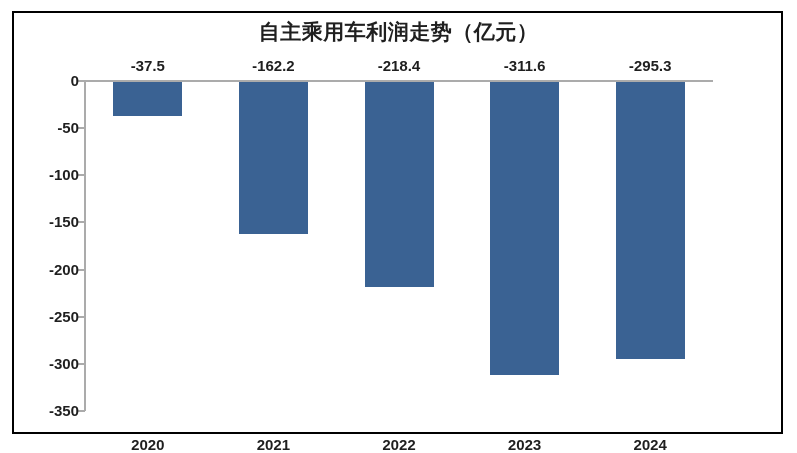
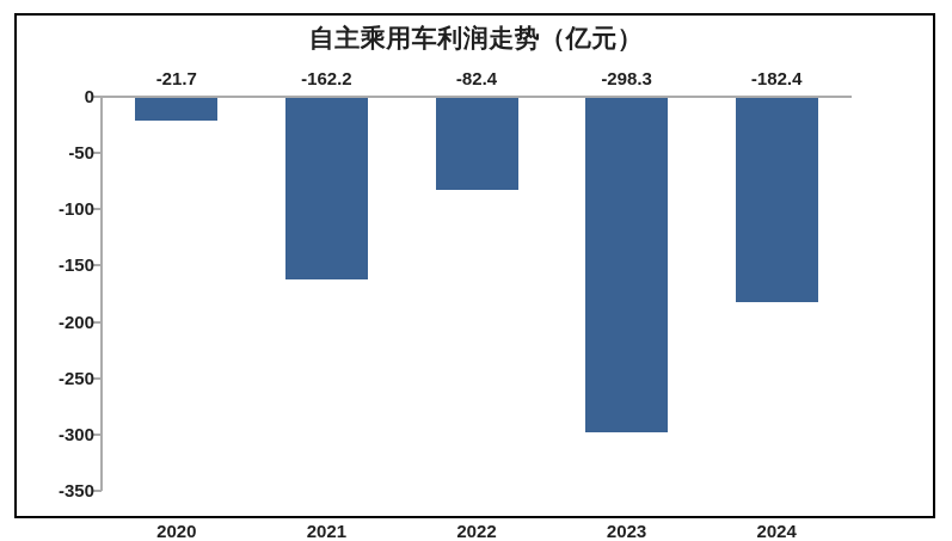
2020: -37.5 -> -21.7
2022: -218.4 -> -82.4
2023: -311.6 -> -298.3
2024: -295.3 -> -182.4
